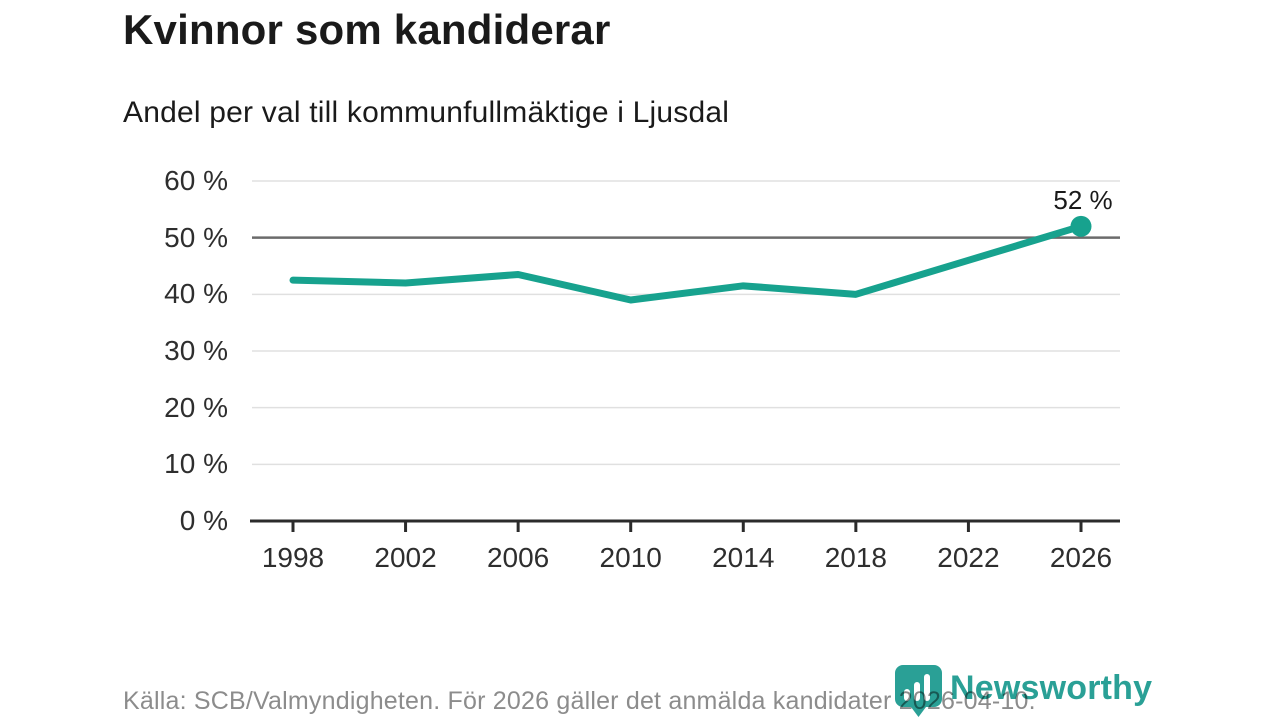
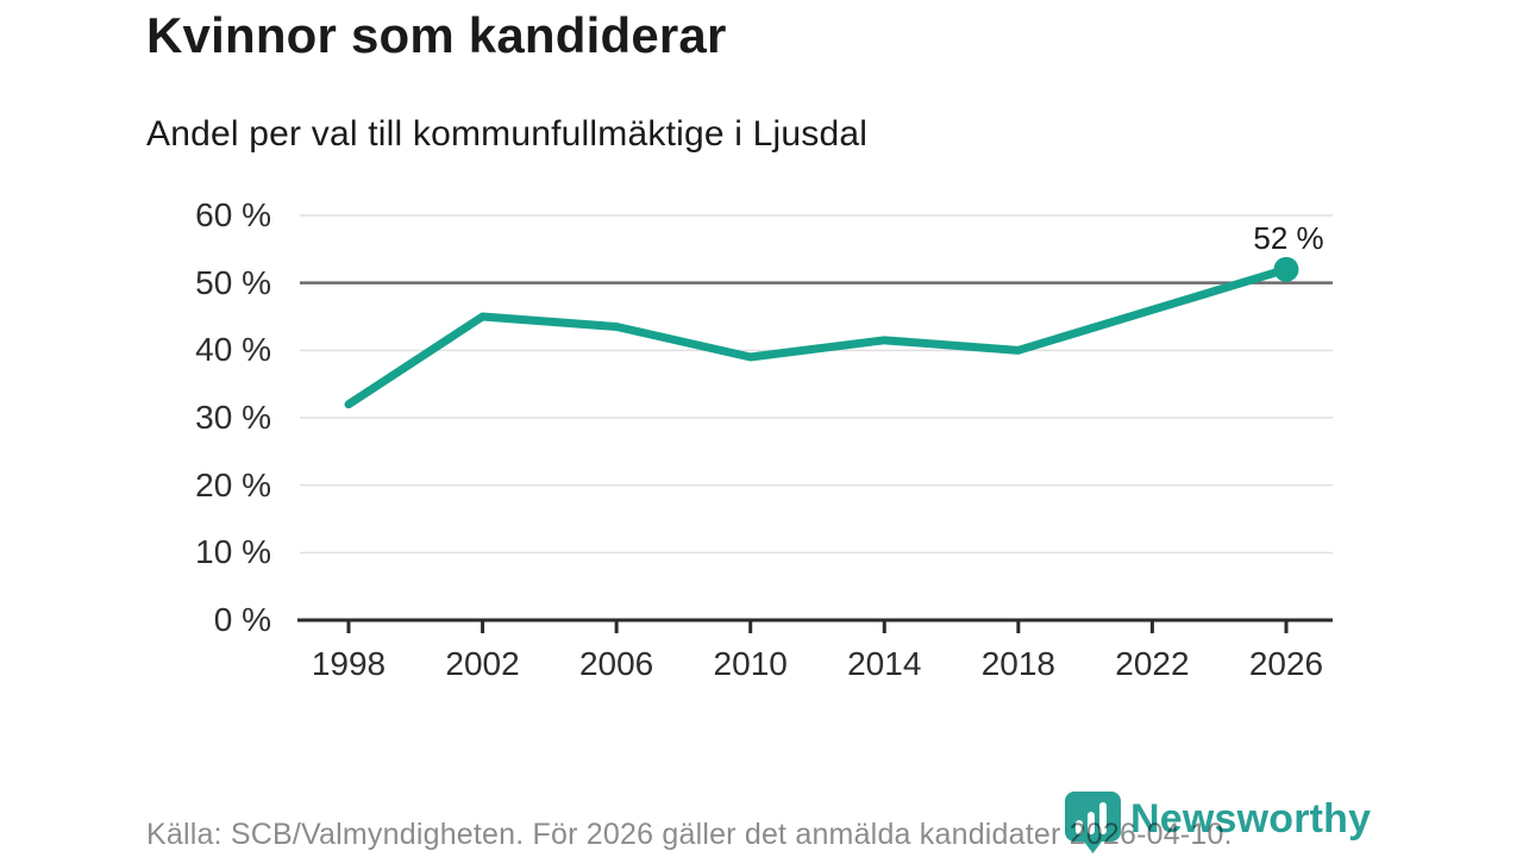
1998: 42% -> 32%
2002: 42% -> 45%
